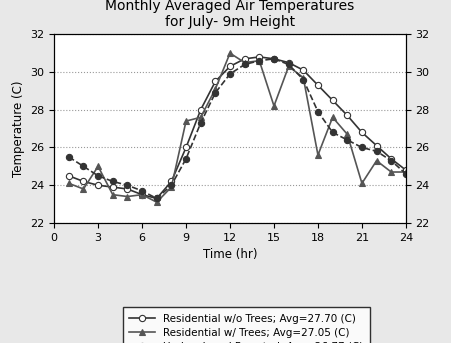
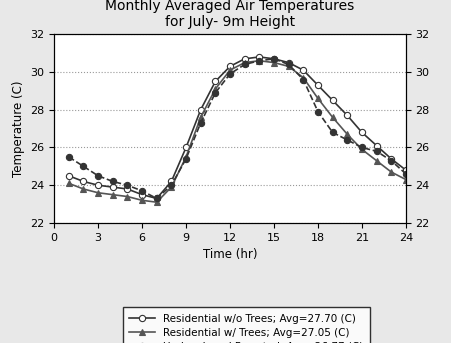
Residential w/ Trees; Avg=27.05 (C)/3: 25.0 -> 23.6
Residential w/ Trees; Avg=27.05 (C)/6: 23.5 -> 23.2
Residential w/ Trees; Avg=27.05 (C)/9: 27.4 -> 25.5
Residential w/ Trees; Avg=27.05 (C)/12: 31.0 -> 30.1
Residential w/ Trees; Avg=27.05 (C)/15: 28.2 -> 30.5
Residential w/ Trees; Avg=27.05 (C)/18: 25.6 -> 28.6
Residential w/ Trees; Avg=27.05 (C)/21: 24.1 -> 25.9
Residential w/ Trees; Avg=27.05 (C)/24: 24.7 -> 24.3
